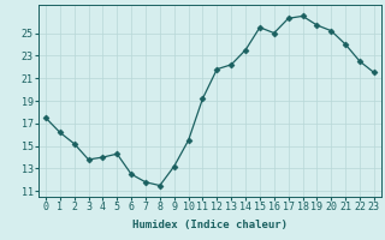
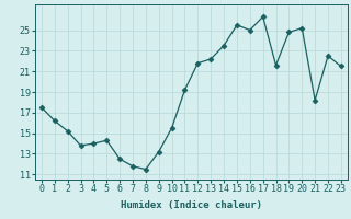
18: 26.5 -> 21.6
19: 25.7 -> 24.8
21: 24.0 -> 18.2
